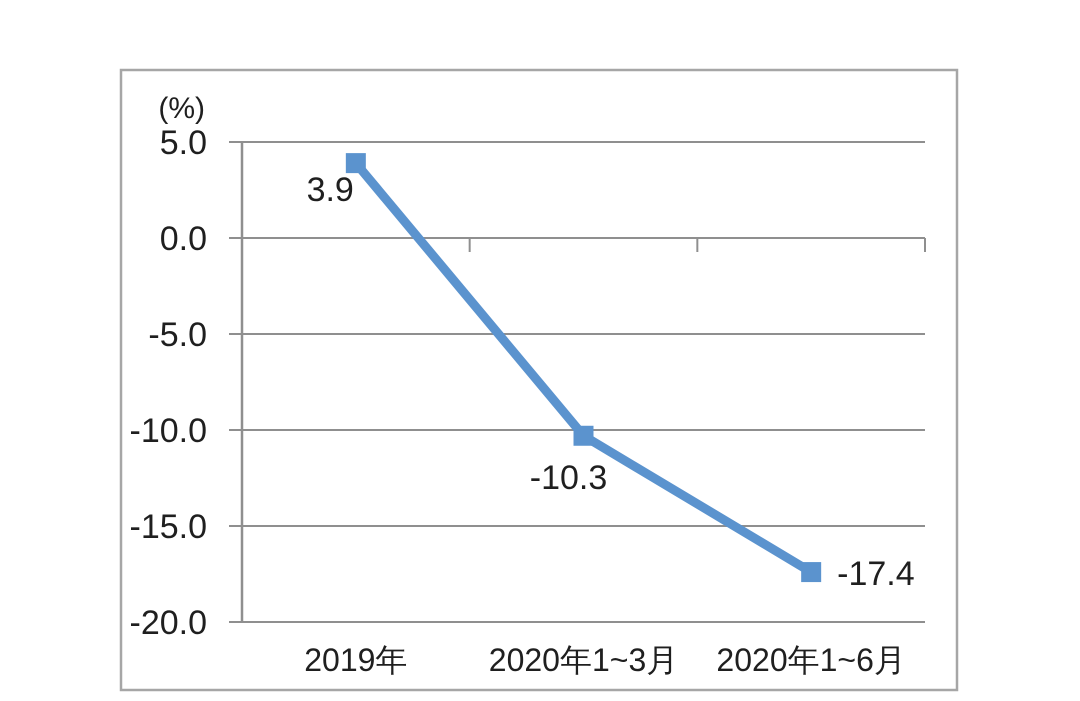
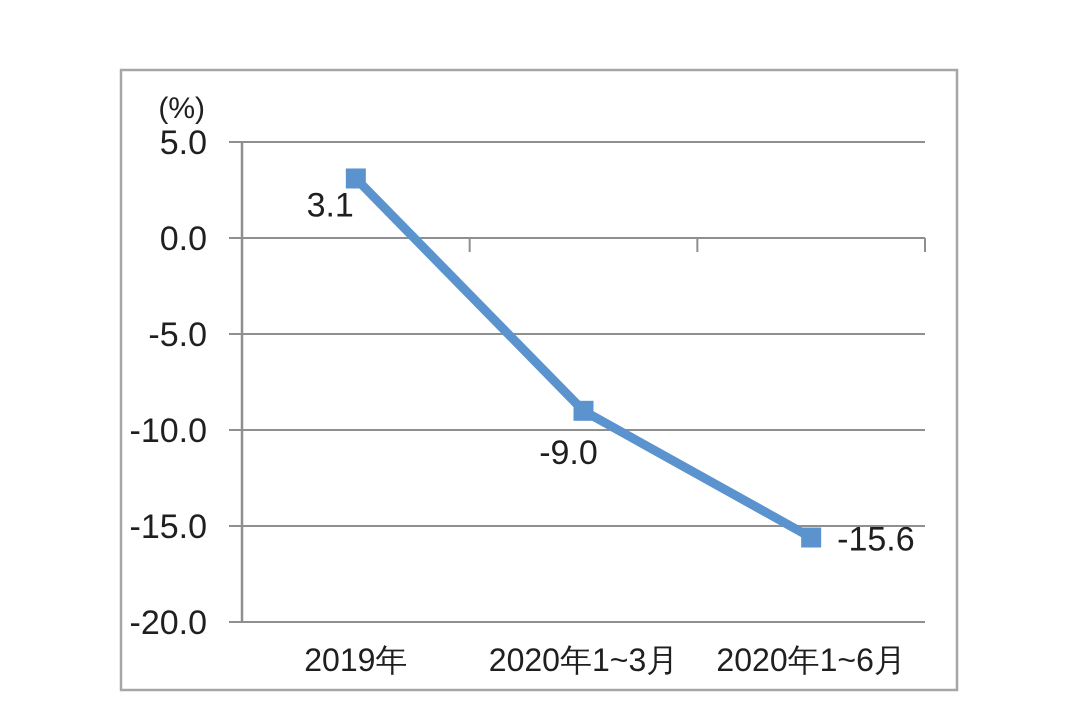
2019年: 3.9 -> 3.1
2020年1~3月: -10.3 -> -9.0
2020年1~6月: -17.4 -> -15.6
